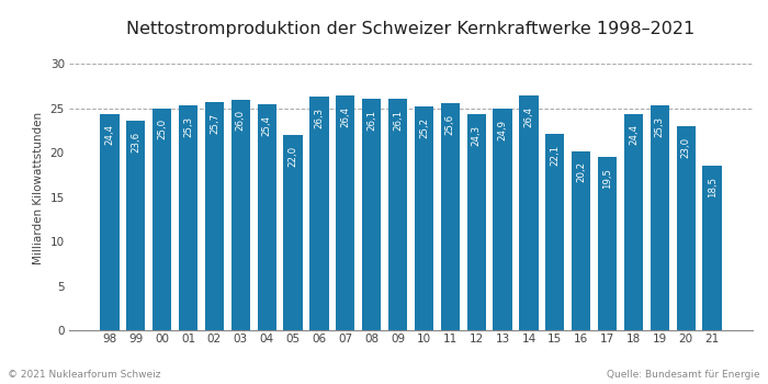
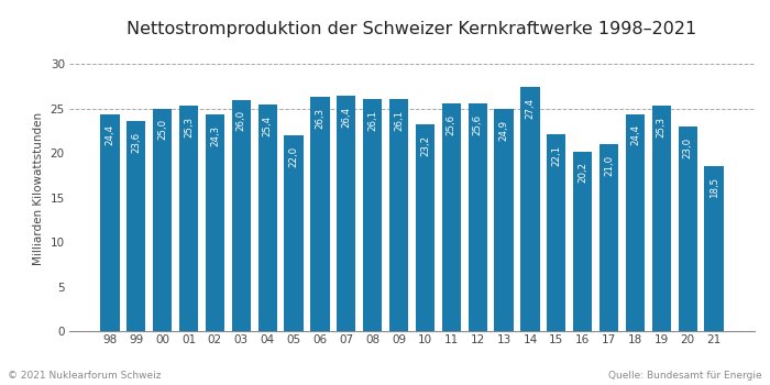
02: 25,7 -> 24,3
10: 25,2 -> 23,2
12: 24,3 -> 25,6
14: 26,4 -> 27,4
17: 19,5 -> 21,0
